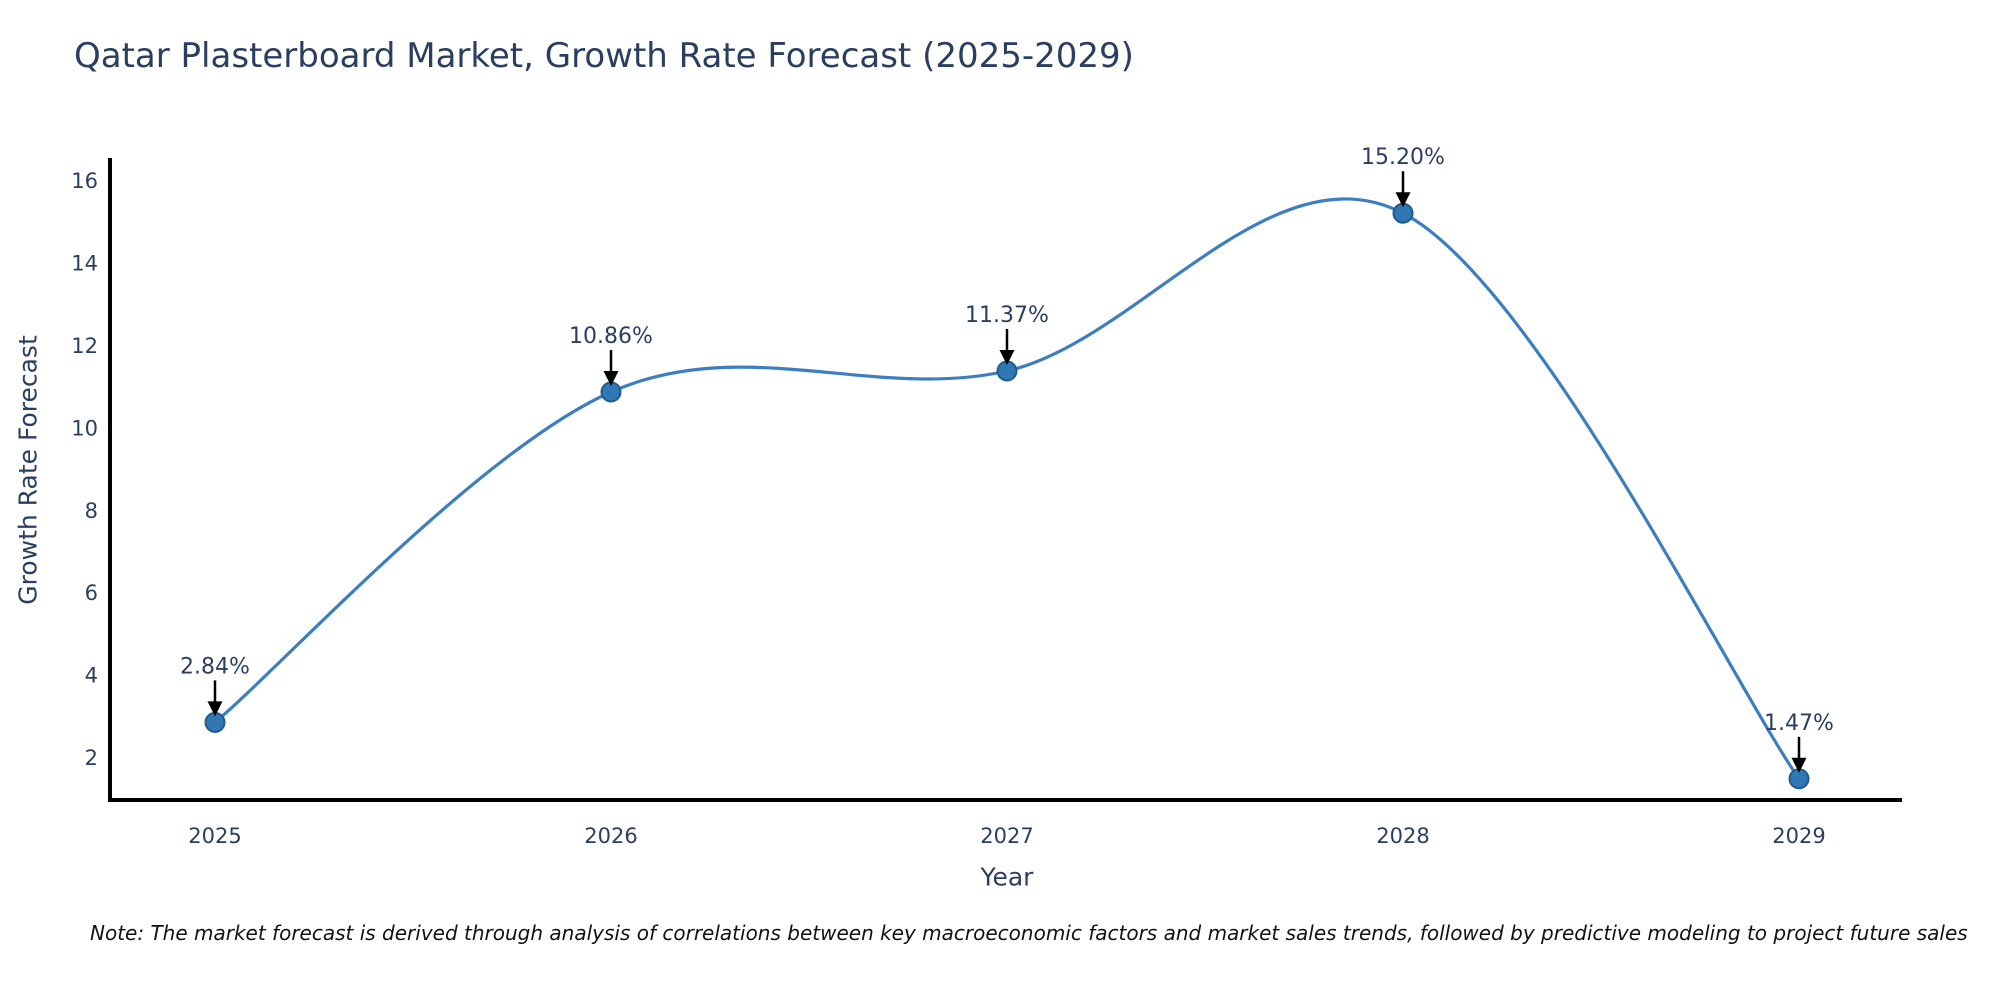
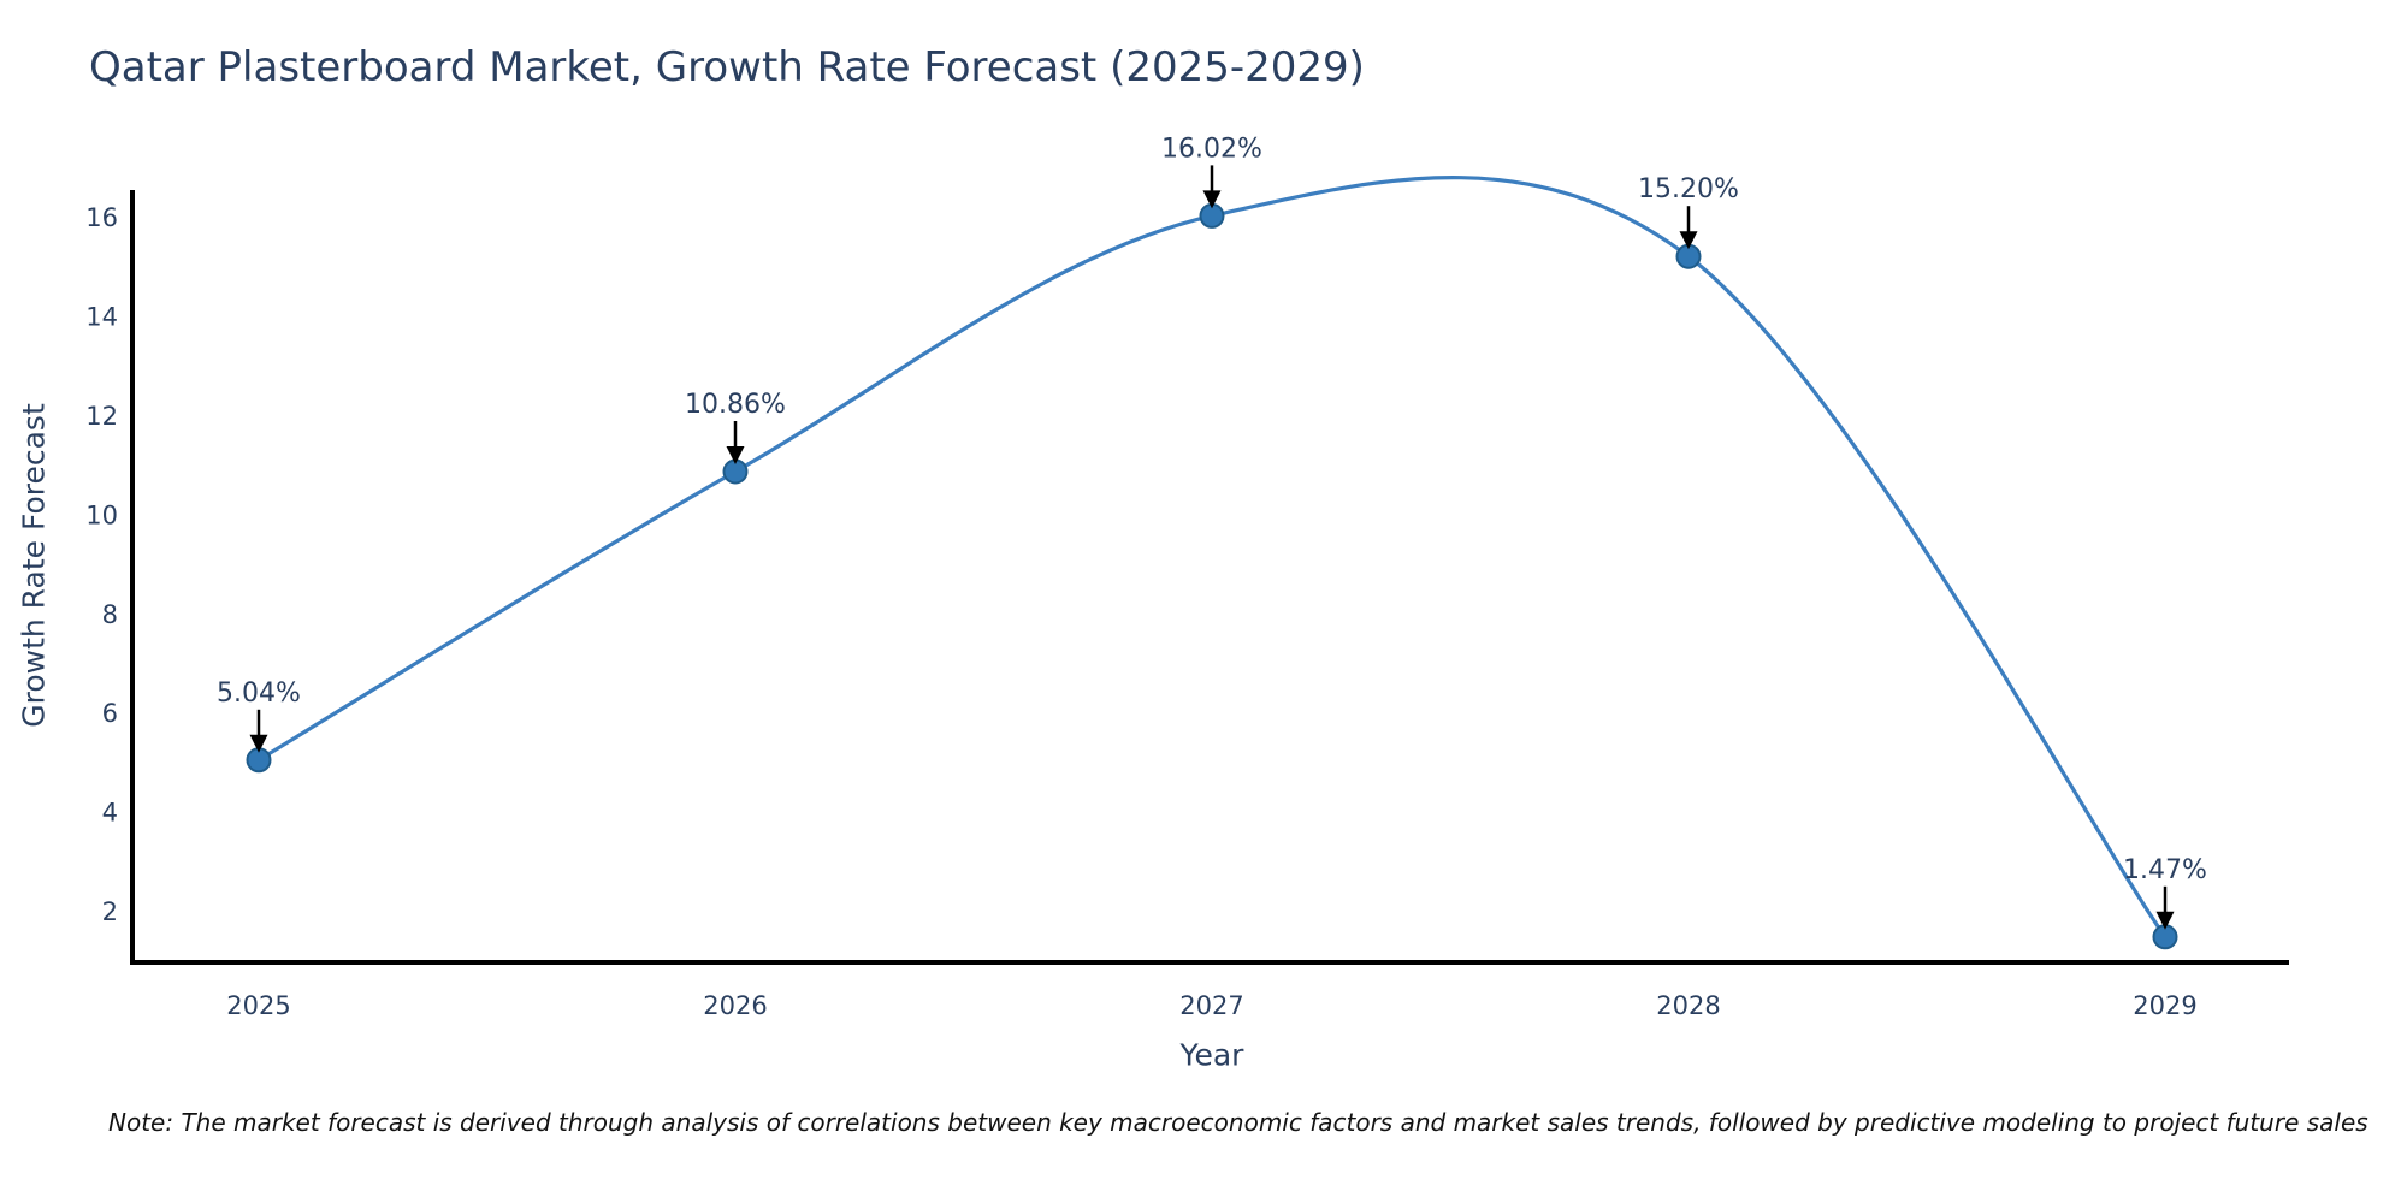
2025: 2.84% -> 5.04%
2027: 11.37% -> 16.02%
